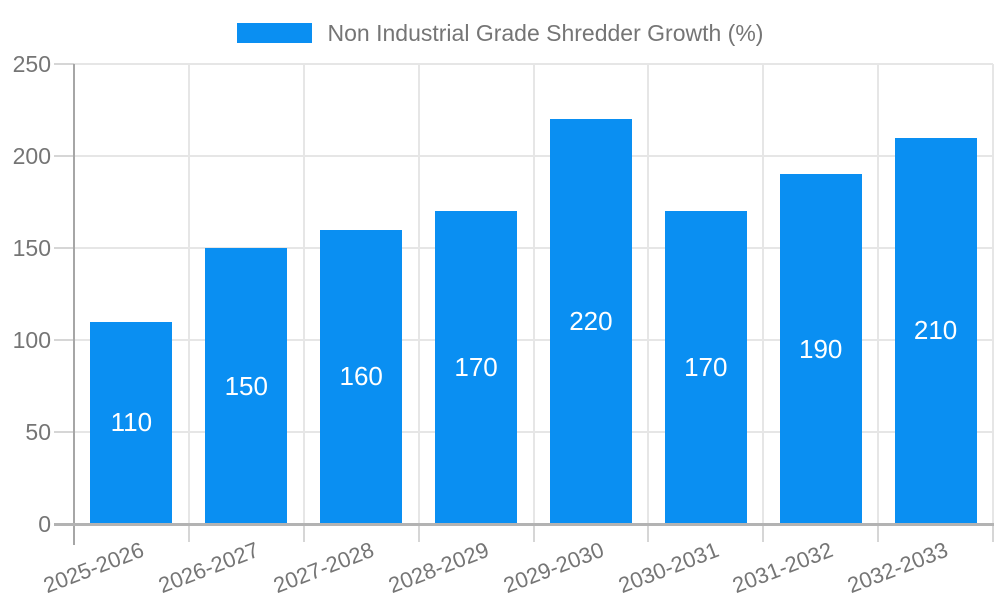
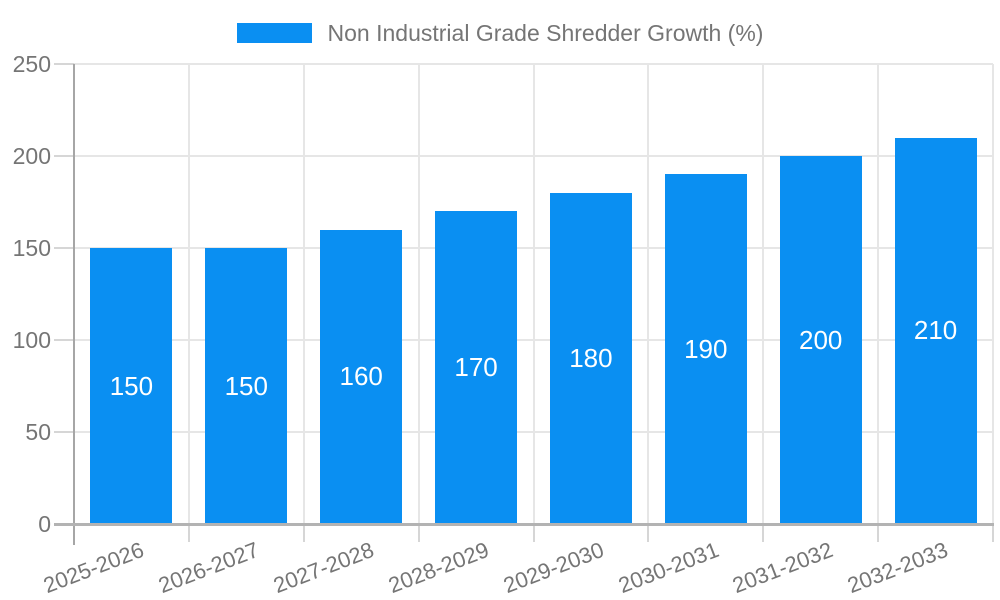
2025-2026: 110 -> 150
2029-2030: 220 -> 180
2030-2031: 170 -> 190
2031-2032: 190 -> 200
